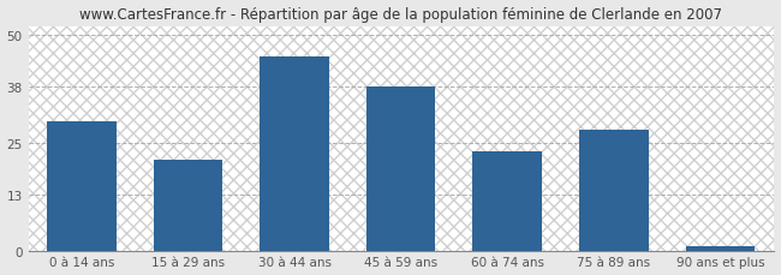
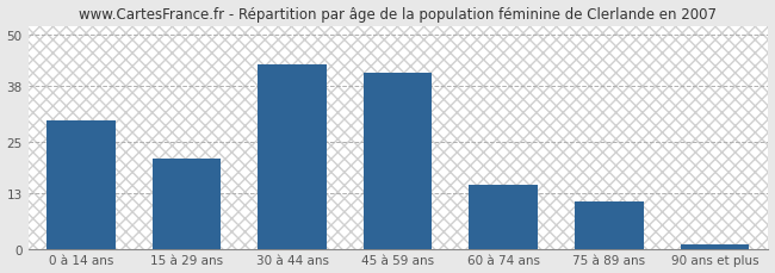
30 à 44 ans: 45 -> 43
45 à 59 ans: 38 -> 41
60 à 74 ans: 23 -> 15
75 à 89 ans: 28 -> 11
